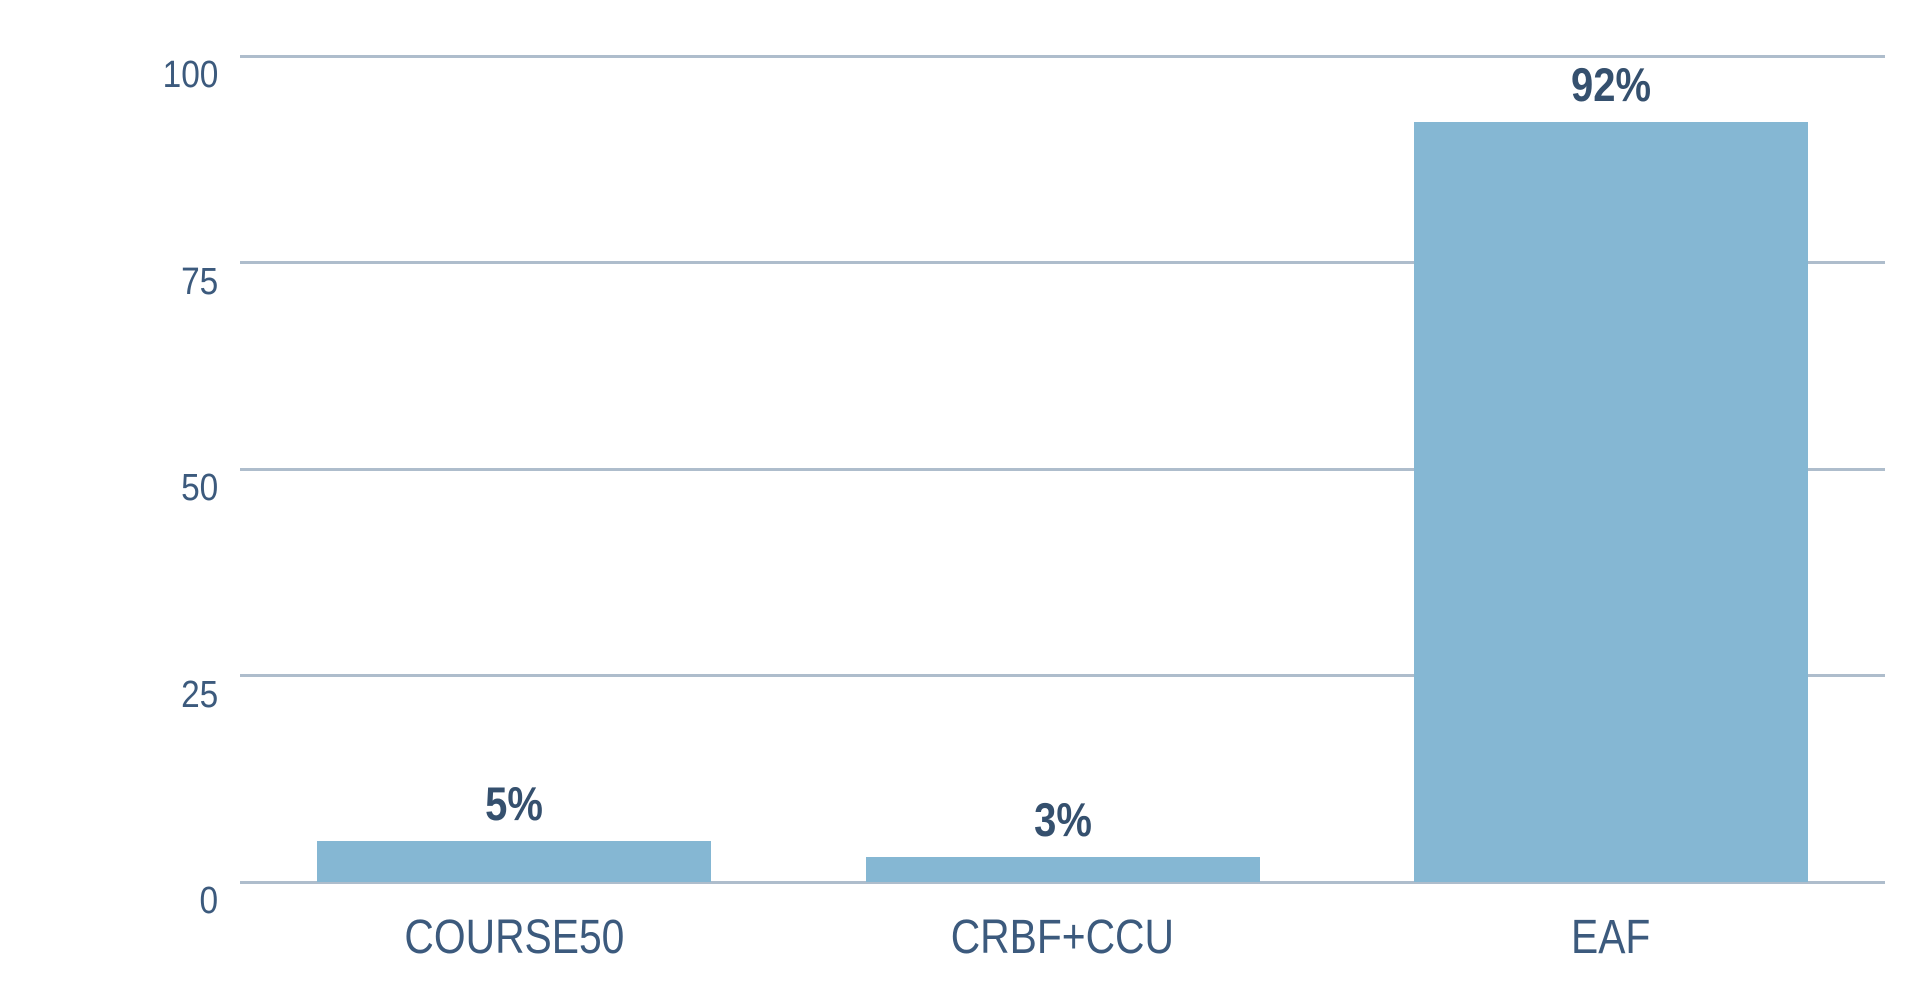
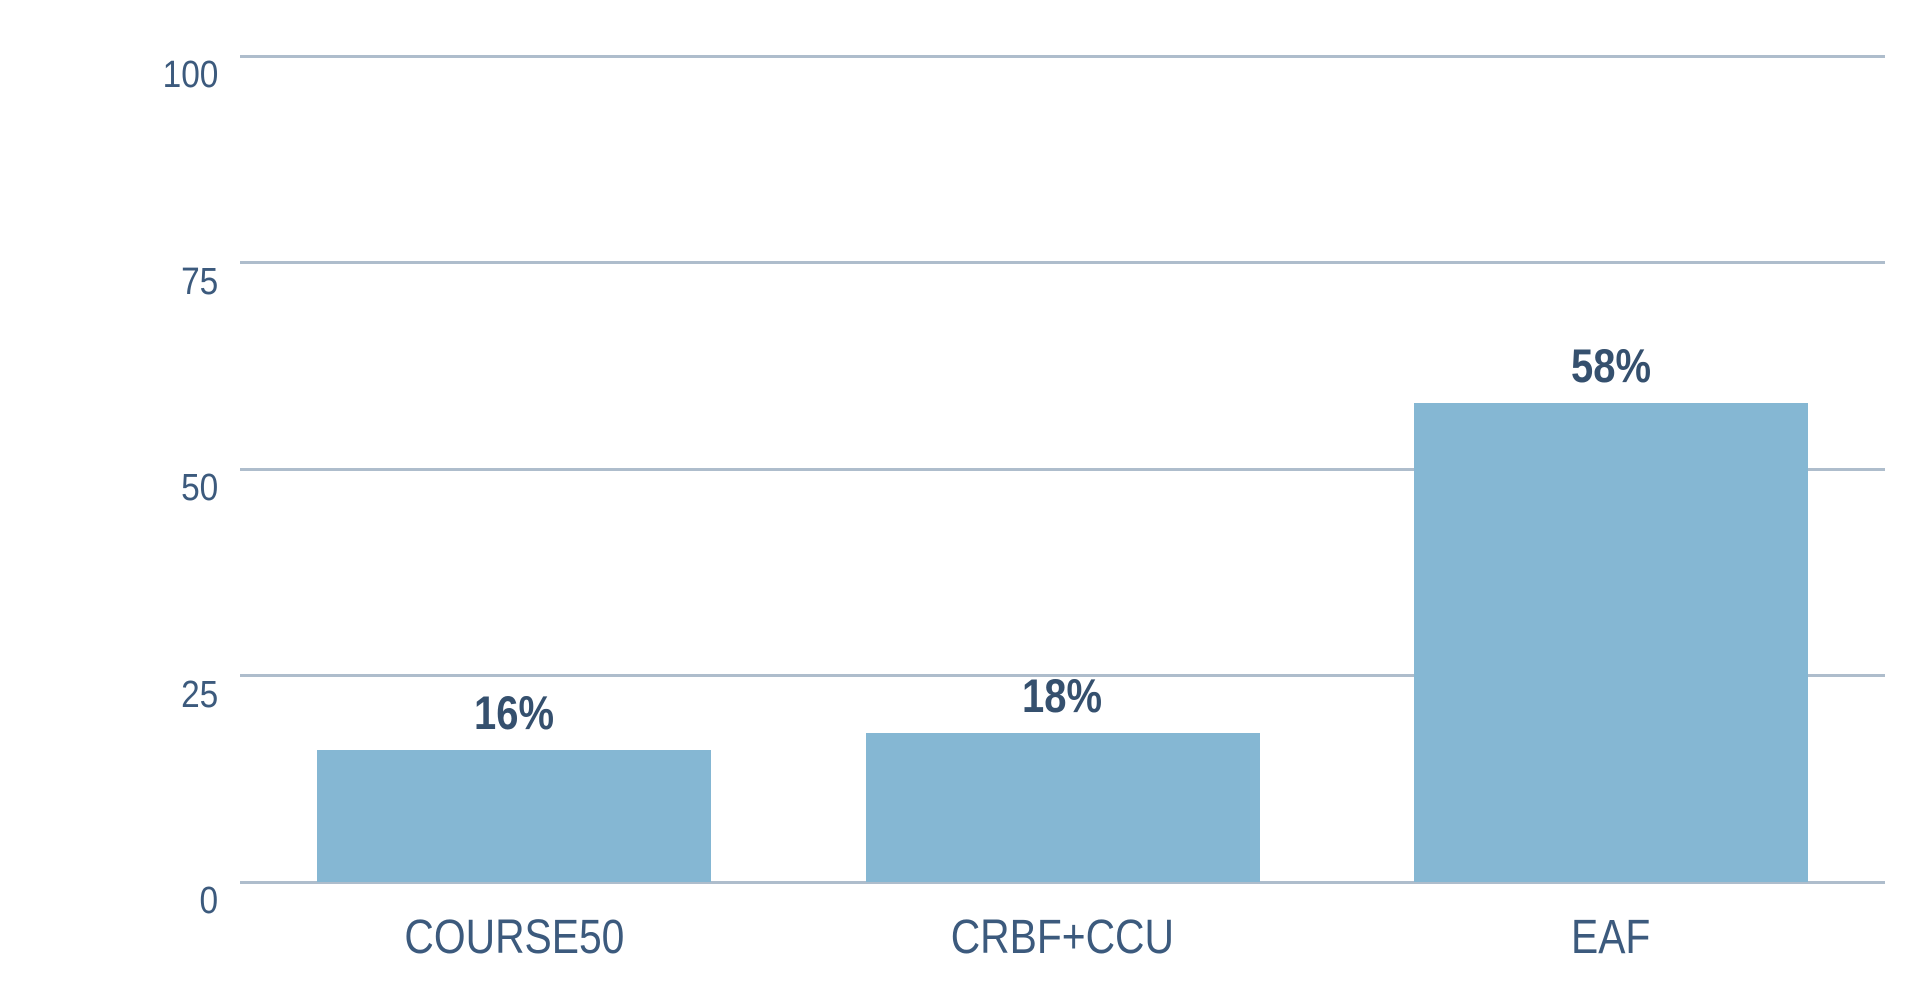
COURSE50: 5% -> 16%
CRBF+CCU: 3% -> 18%
EAF: 92% -> 58%
